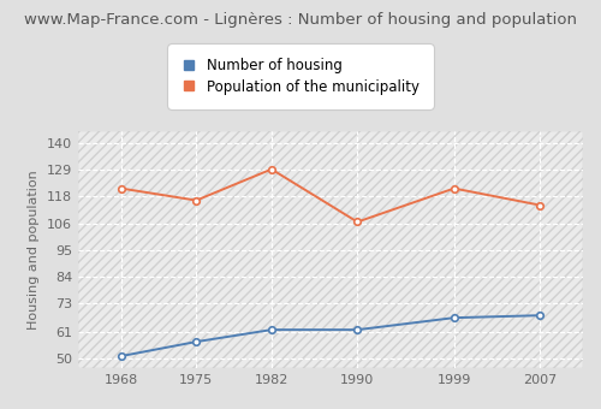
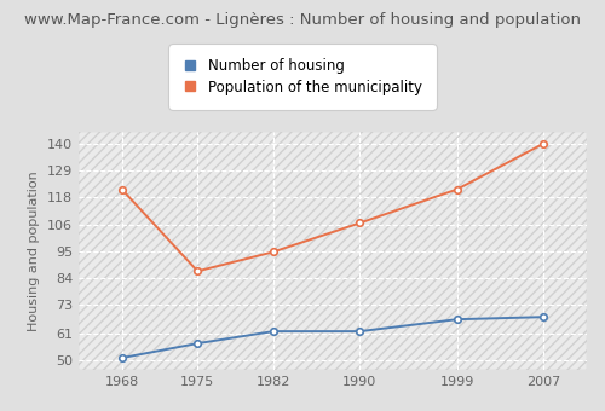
Population of the municipality/1975: 116 -> 87
Population of the municipality/1982: 129 -> 95
Population of the municipality/2007: 114 -> 140
